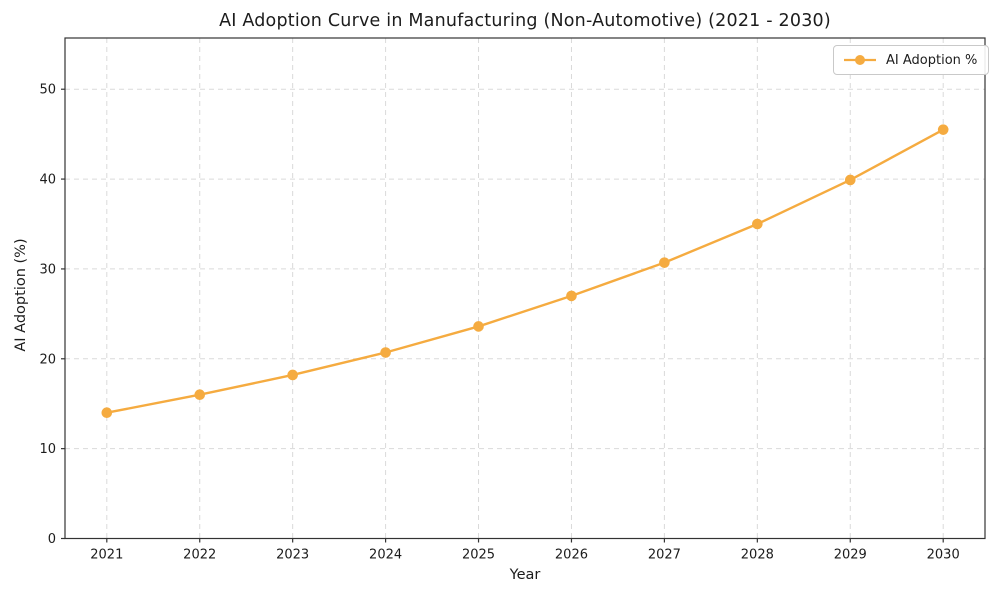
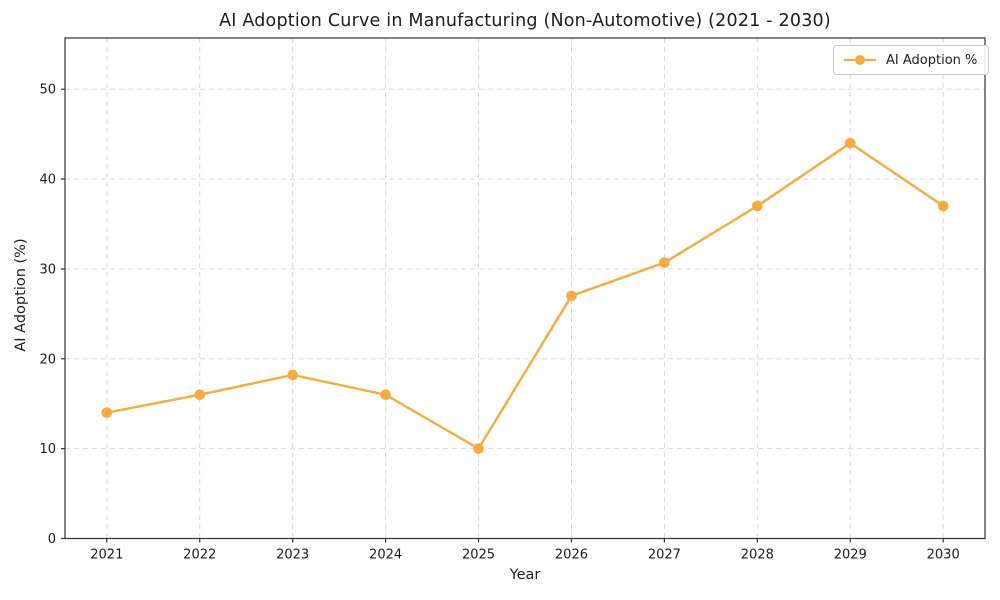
2024: 21 -> 16
2025: 24 -> 10
2028: 35 -> 37
2029: 40 -> 44
2030: 46 -> 37
